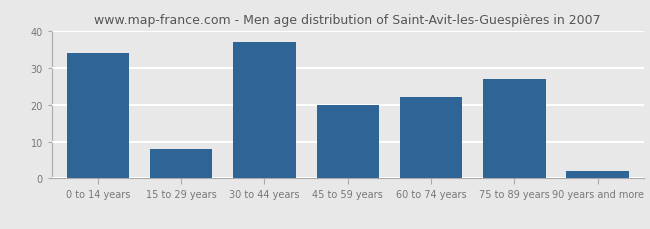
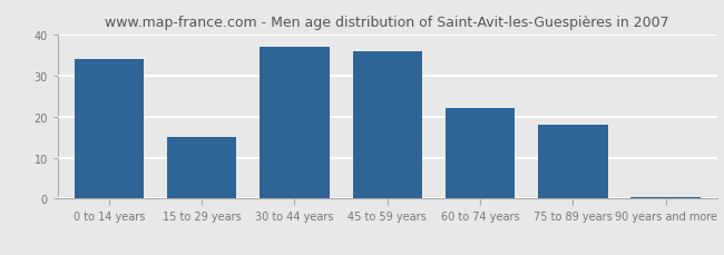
15 to 29 years: 8.0 -> 15.0
45 to 59 years: 20.0 -> 36.0
75 to 89 years: 27.0 -> 18.0
90 years and more: 2.0 -> 0.5
